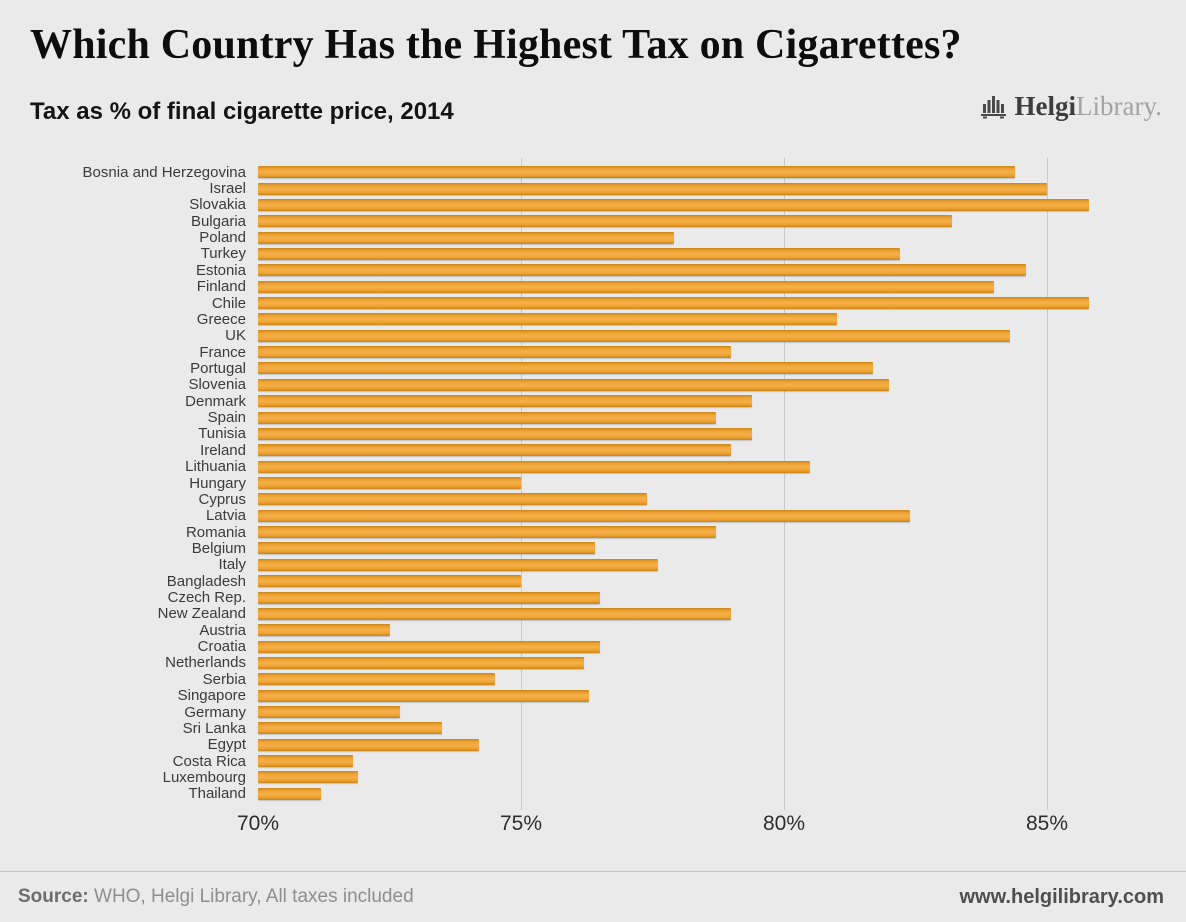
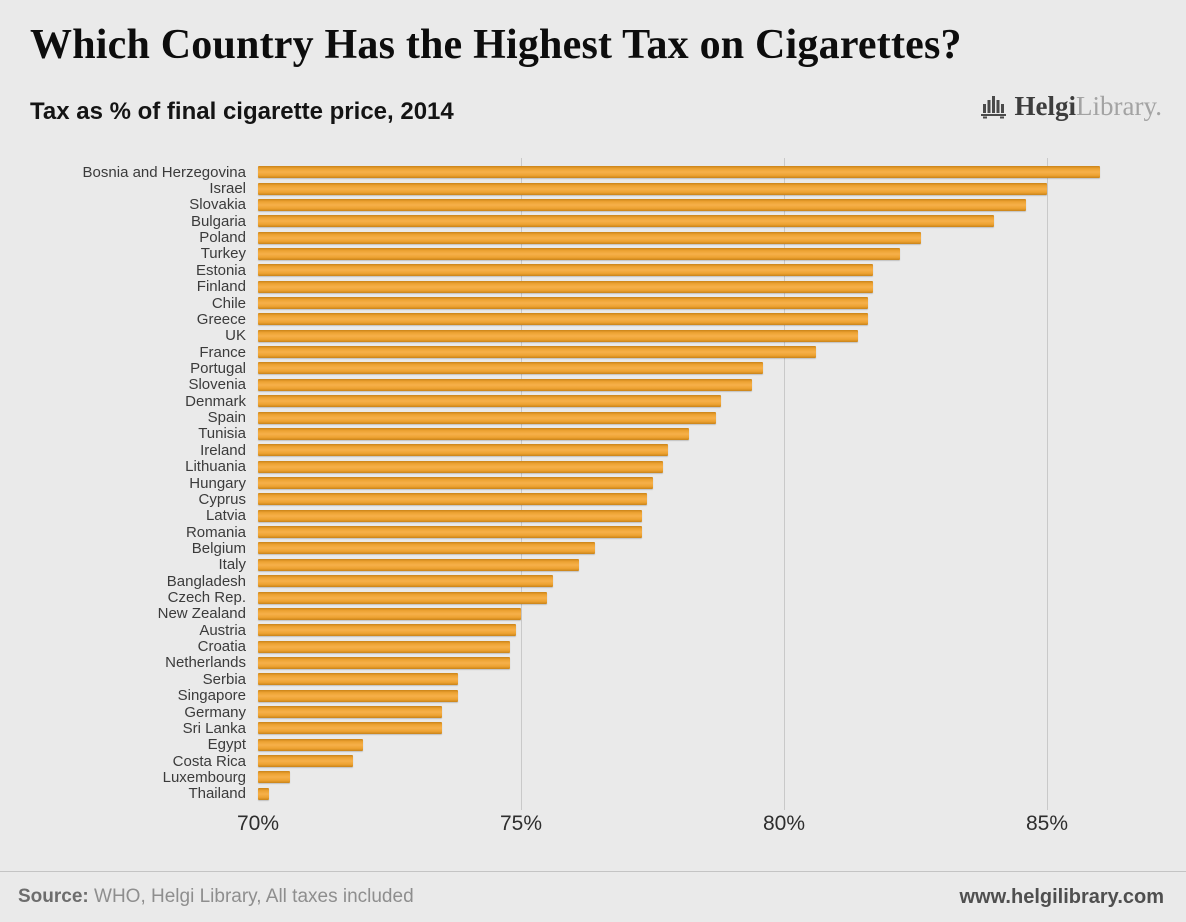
Bosnia and Herzegovina: 84.4% -> 86.0%
Slovakia: 85.8% -> 84.6%
Bulgaria: 83.2% -> 84.0%
Poland: 77.9% -> 82.6%
Estonia: 84.6% -> 81.7%
Finland: 84.0% -> 81.7%
Chile: 85.8% -> 81.6%
Greece: 81.0% -> 81.6%
UK: 84.3% -> 81.4%
France: 79.0% -> 80.6%
Portugal: 81.7% -> 79.6%
Slovenia: 82.0% -> 79.4%
Denmark: 79.4% -> 78.8%
Tunisia: 79.4% -> 78.2%
Ireland: 79.0% -> 77.8%
Lithuania: 80.5% -> 77.7%
Hungary: 75.0% -> 77.5%
Latvia: 82.4% -> 77.3%
Romania: 78.7% -> 77.3%
Italy: 77.6% -> 76.1%
Bangladesh: 75.0% -> 75.6%
Czech Rep.: 76.5% -> 75.5%
New Zealand: 79.0% -> 75.0%
Austria: 72.5% -> 74.9%
Croatia: 76.5% -> 74.8%
Netherlands: 76.2% -> 74.8%
Serbia: 74.5% -> 73.8%
Singapore: 76.3% -> 73.8%
Germany: 72.7% -> 73.5%
Egypt: 74.2% -> 72.0%
Luxembourg: 71.9% -> 70.6%
Thailand: 71.2% -> 70.2%
